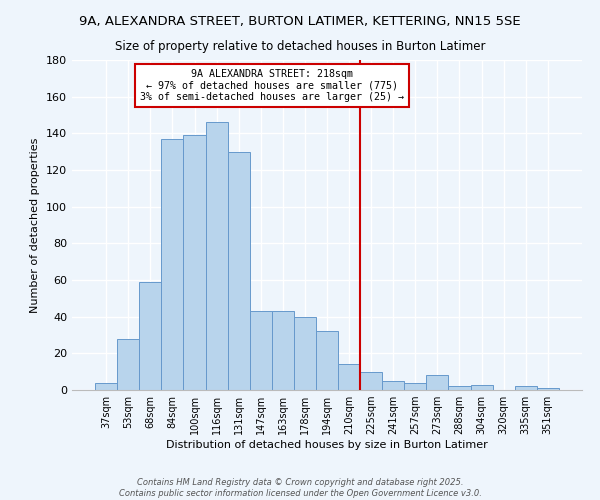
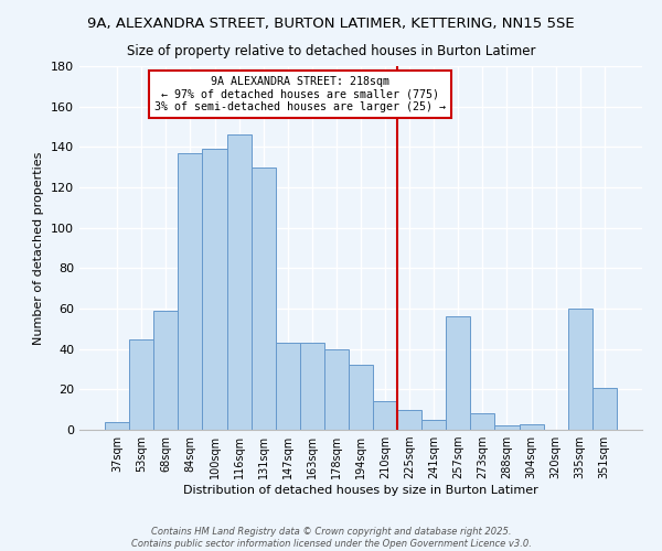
53sqm: 28 -> 45
257sqm: 4 -> 56
335sqm: 2 -> 60
351sqm: 1 -> 21
